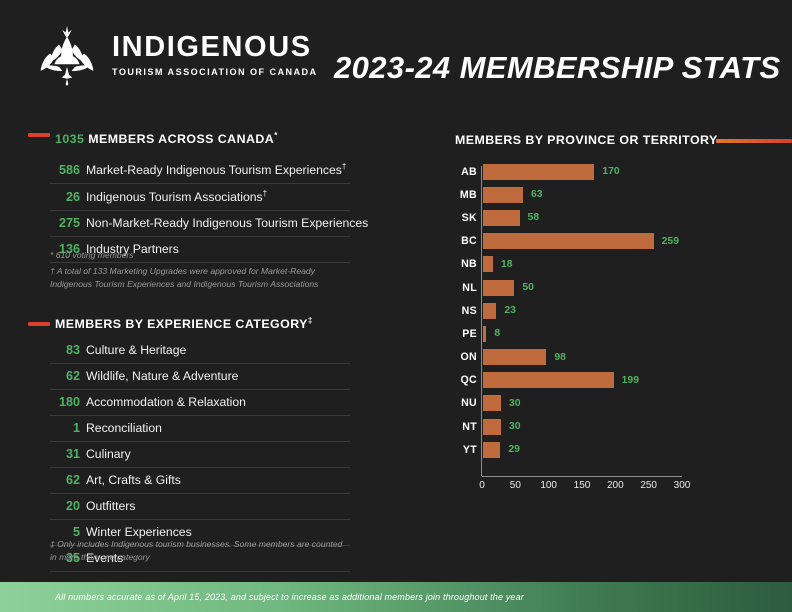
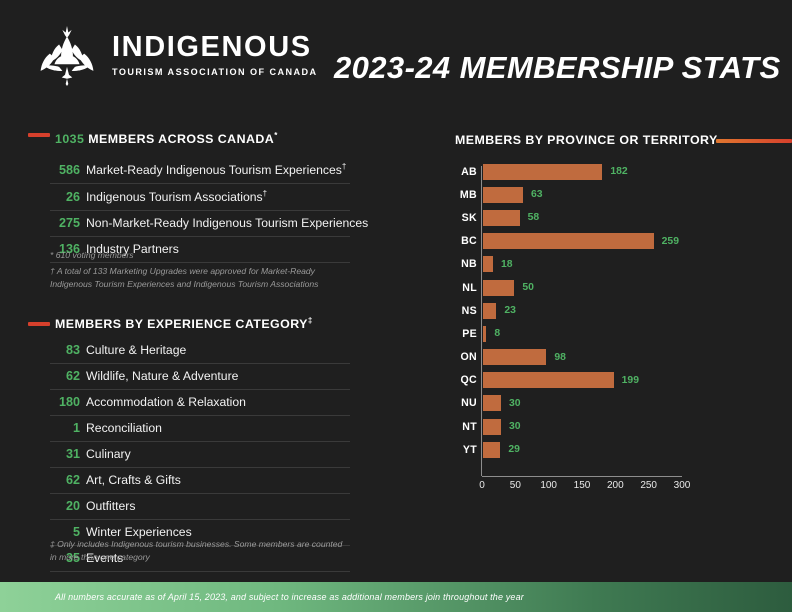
AB: 170 -> 182
